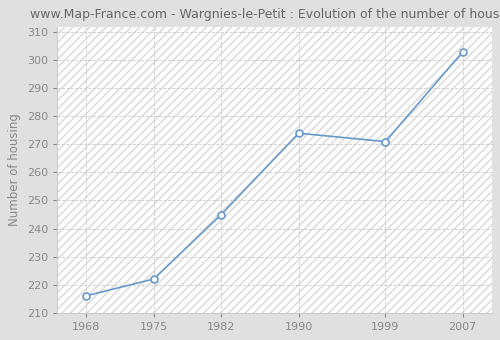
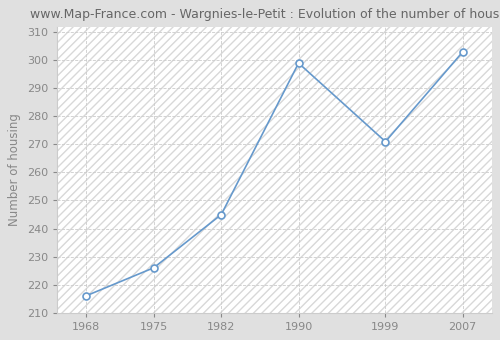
1975: 222 -> 226
1990: 274 -> 299
